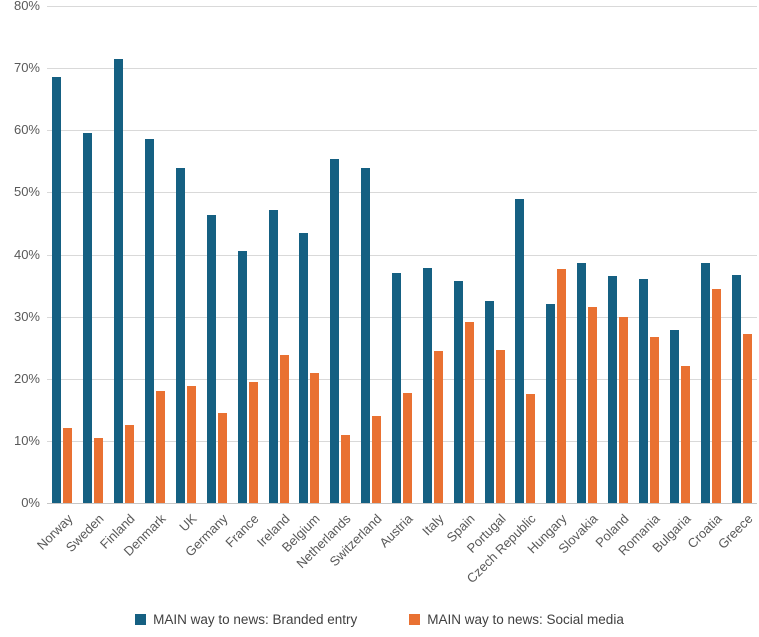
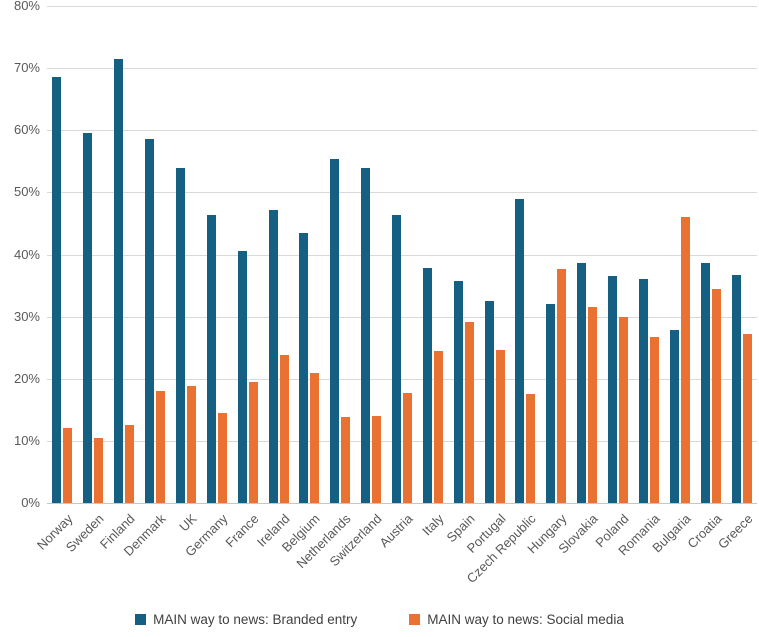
MAIN way to news: Social media/Netherlands: 11% -> 14%
MAIN way to news: Branded entry/Austria: 37% -> 46%
MAIN way to news: Social media/Bulgaria: 22% -> 46%
